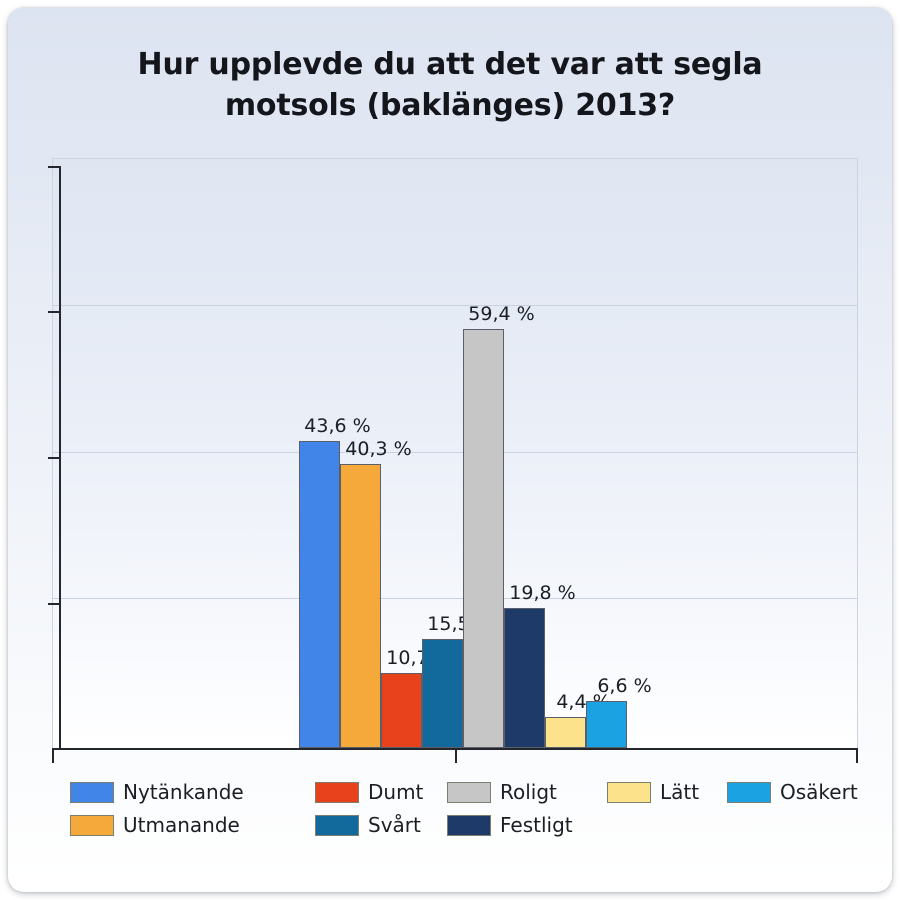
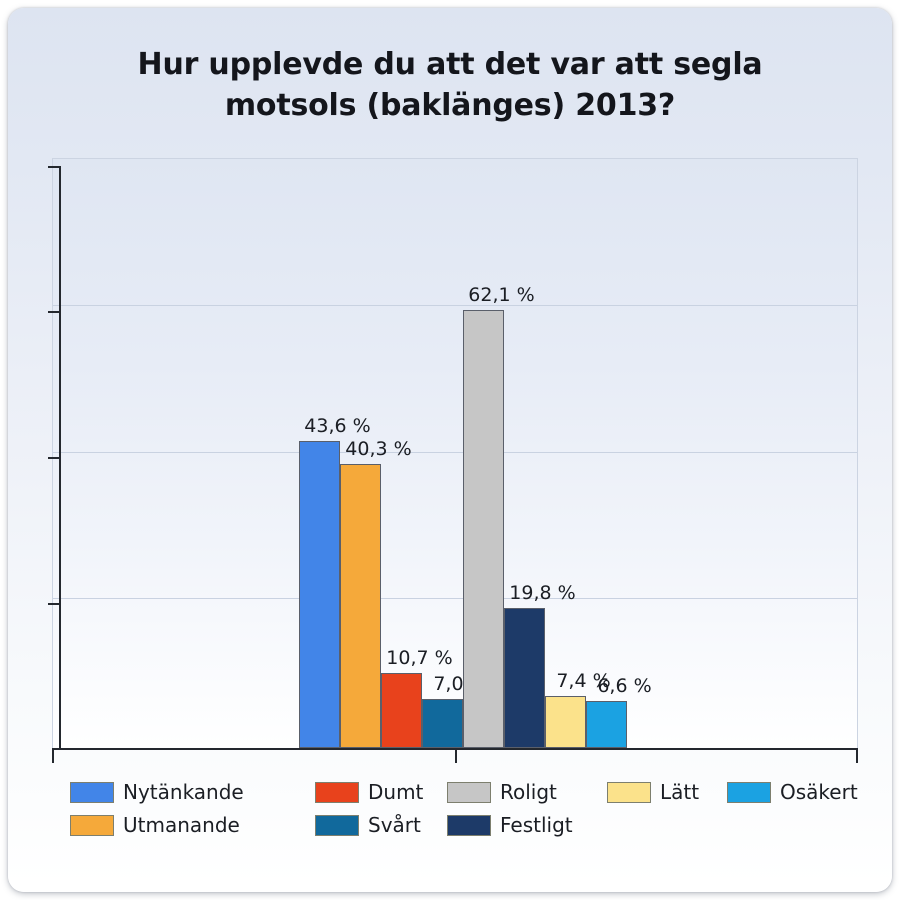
Svårt: 15,5 -> 7,0
Roligt: 59,4 -> 62,1
Lätt: 4,4 -> 7,4
